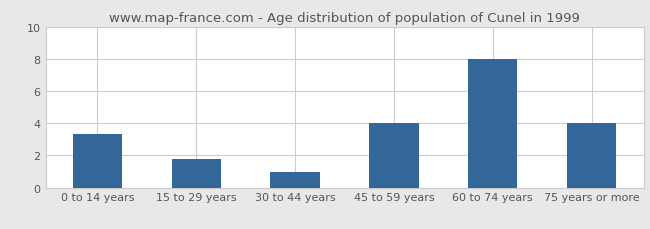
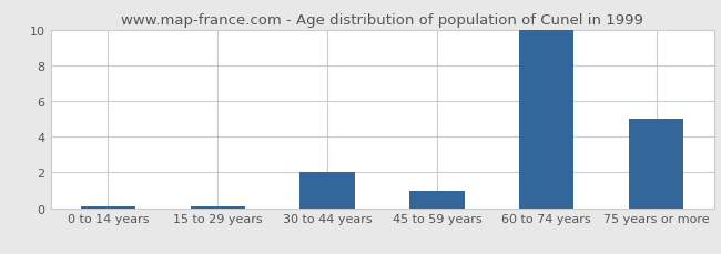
0 to 14 years: 3.3 -> 0.1
15 to 29 years: 1.8 -> 0.1
30 to 44 years: 1.0 -> 2.0
45 to 59 years: 4.0 -> 1.0
60 to 74 years: 8.0 -> 10.0
75 years or more: 4.0 -> 5.0
